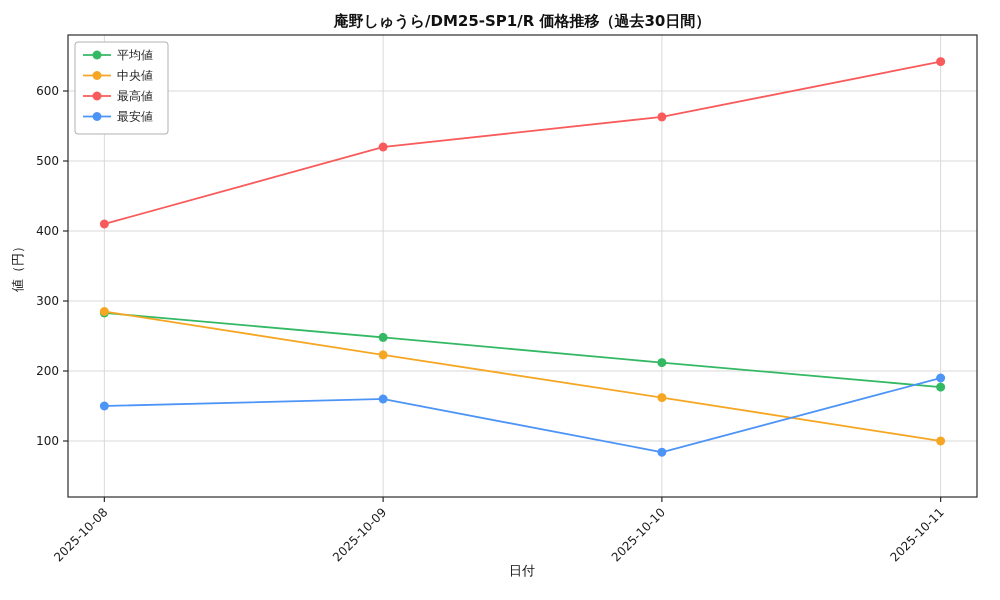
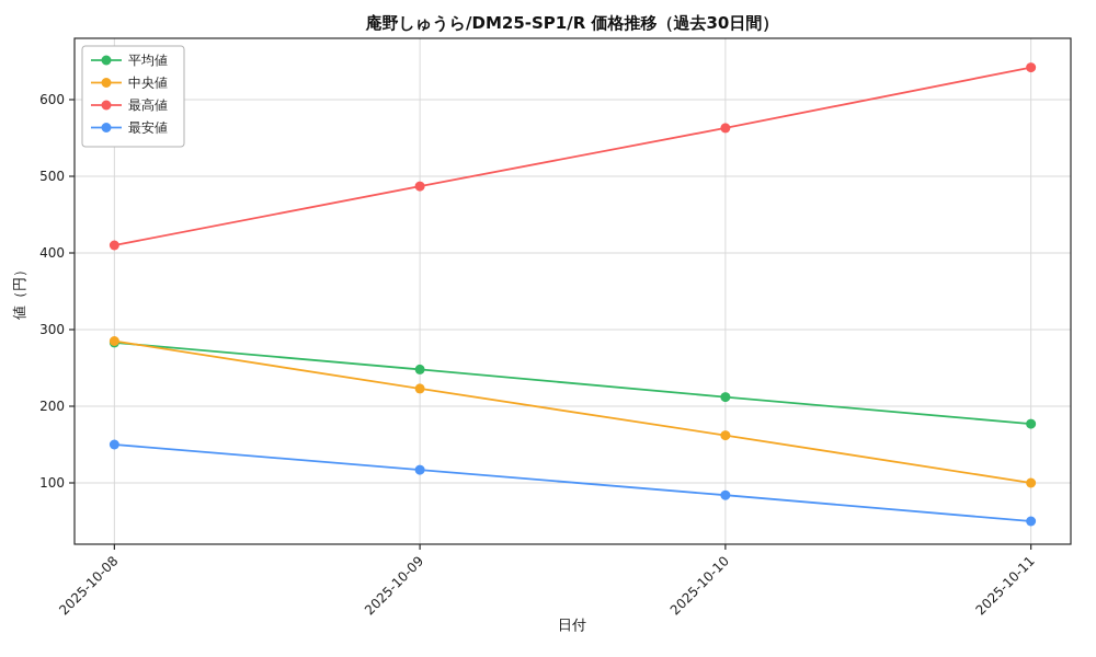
最高値/2025-10-09: 520 -> 490
最安値/2025-10-09: 160 -> 120
最安値/2025-10-11: 190 -> 50
